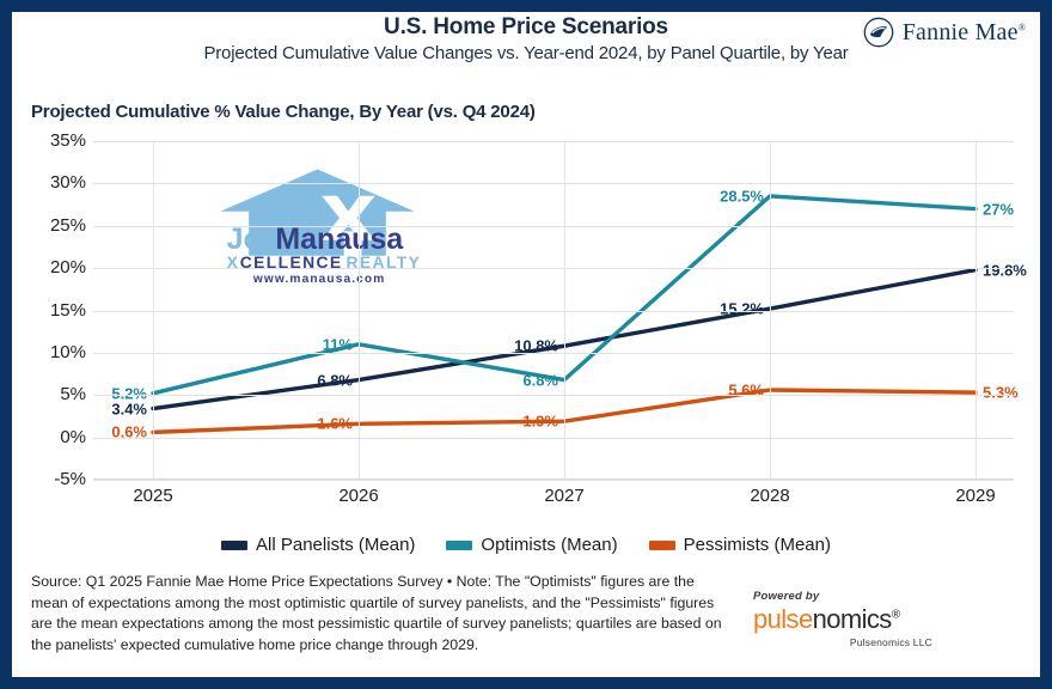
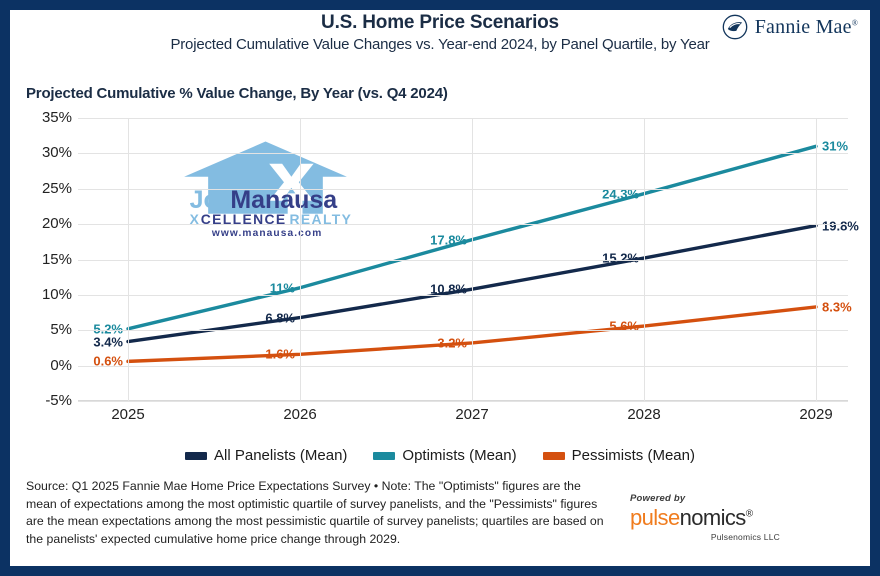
Optimists (Mean)/2027: 6.8% -> 17.8%
Pessimists (Mean)/2027: 1.9% -> 3.2%
Optimists (Mean)/2028: 28.5% -> 24.3%
Optimists (Mean)/2029: 27% -> 31%
Pessimists (Mean)/2029: 5.3% -> 8.3%
